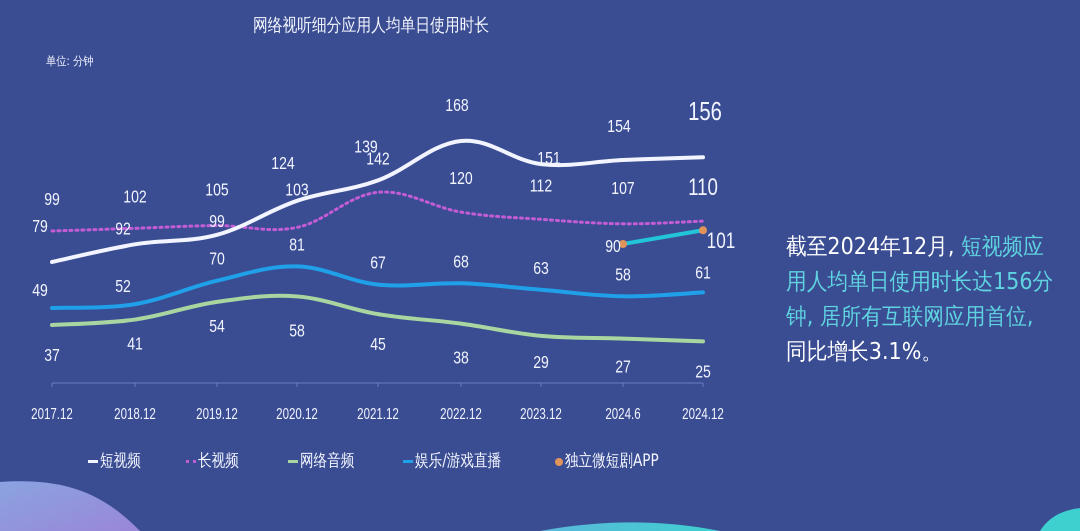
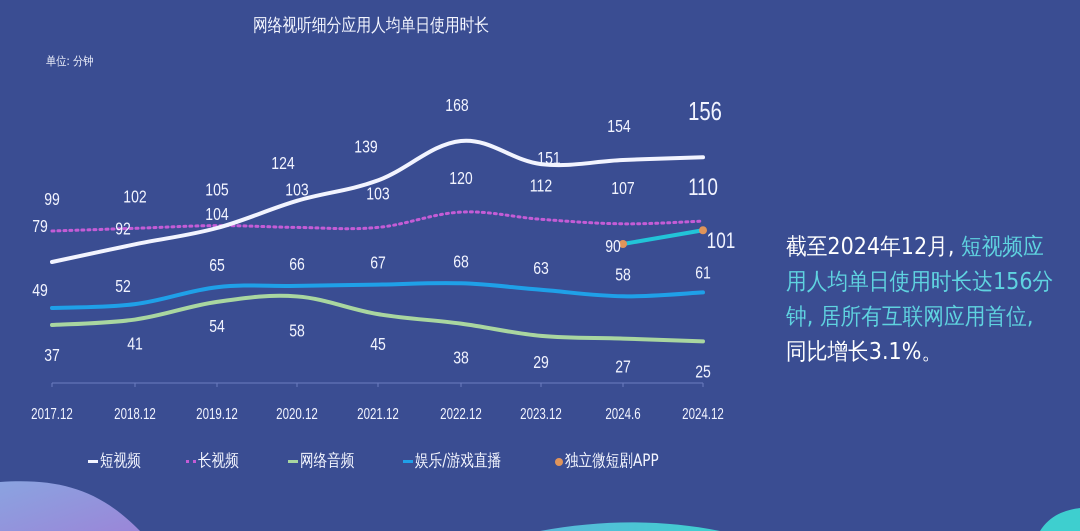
短视频/2019.12: 99 -> 104
娱乐/游戏直播/2019.12: 70 -> 65
娱乐/游戏直播/2020.12: 81 -> 66
长视频/2021.12: 142 -> 103
